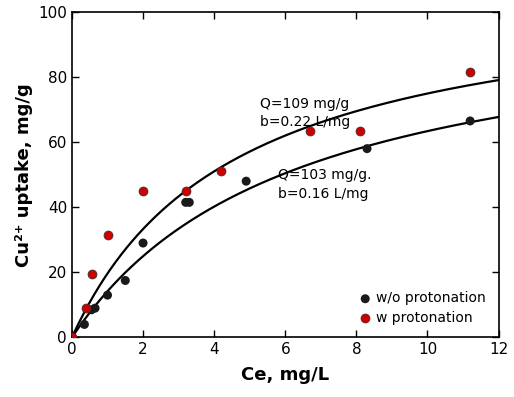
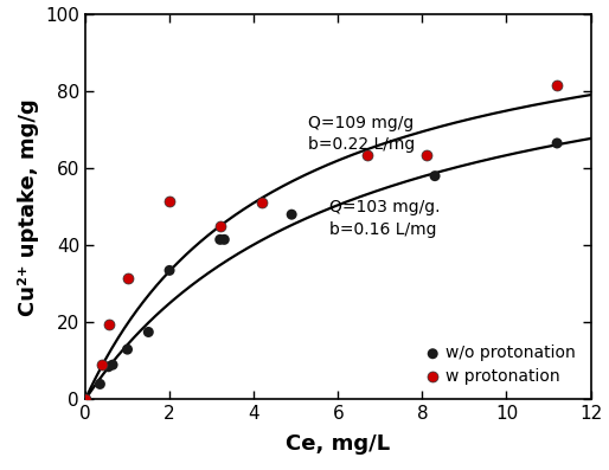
w/o protonation/2: 29.0 -> 33.5
w protonation/2: 45.0 -> 51.5
